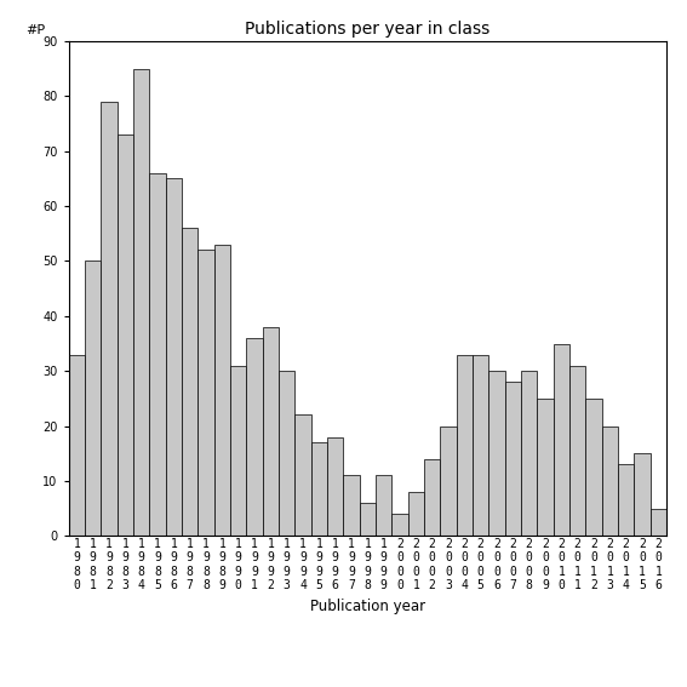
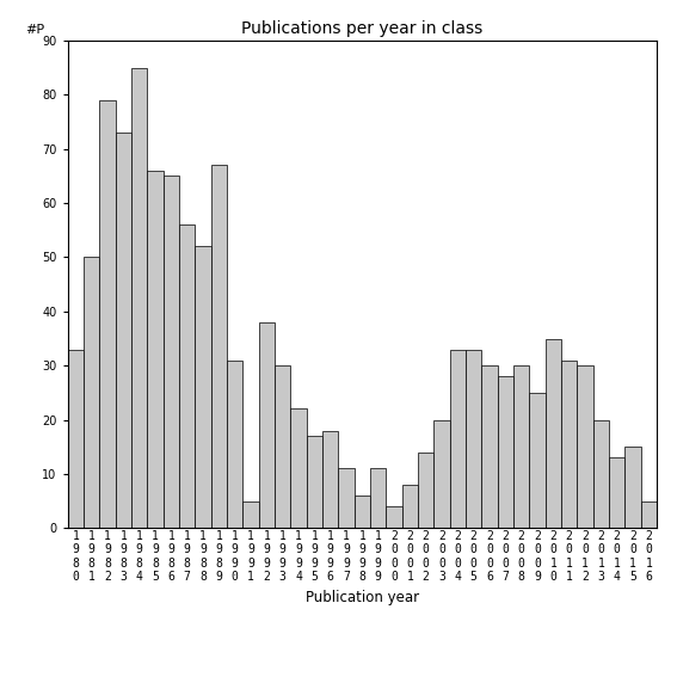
1 9 8 9: 53 -> 67
1 9 9 1: 36 -> 5
2 0 1 2: 25 -> 30
